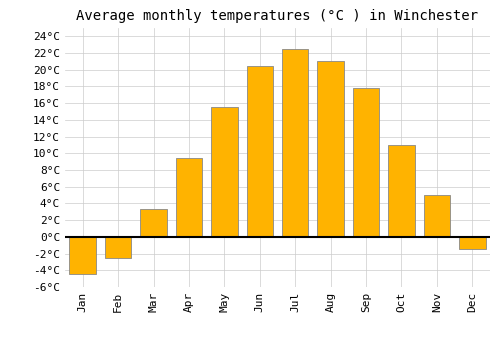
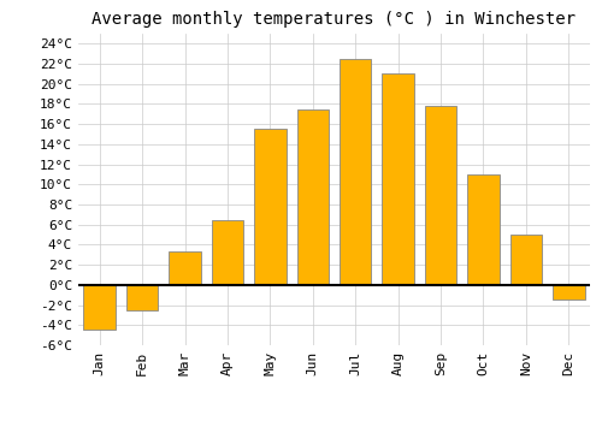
Apr: 9.5°C -> 6.4°C
Jun: 20.5°C -> 17.4°C
